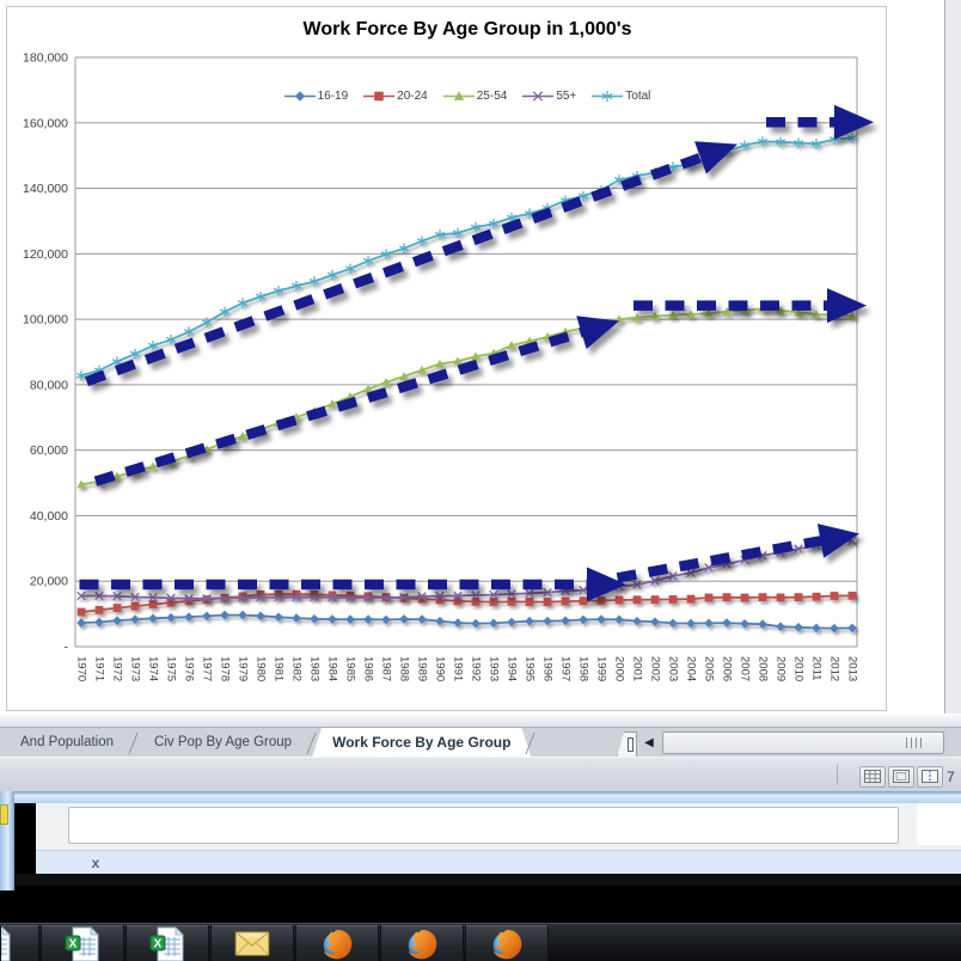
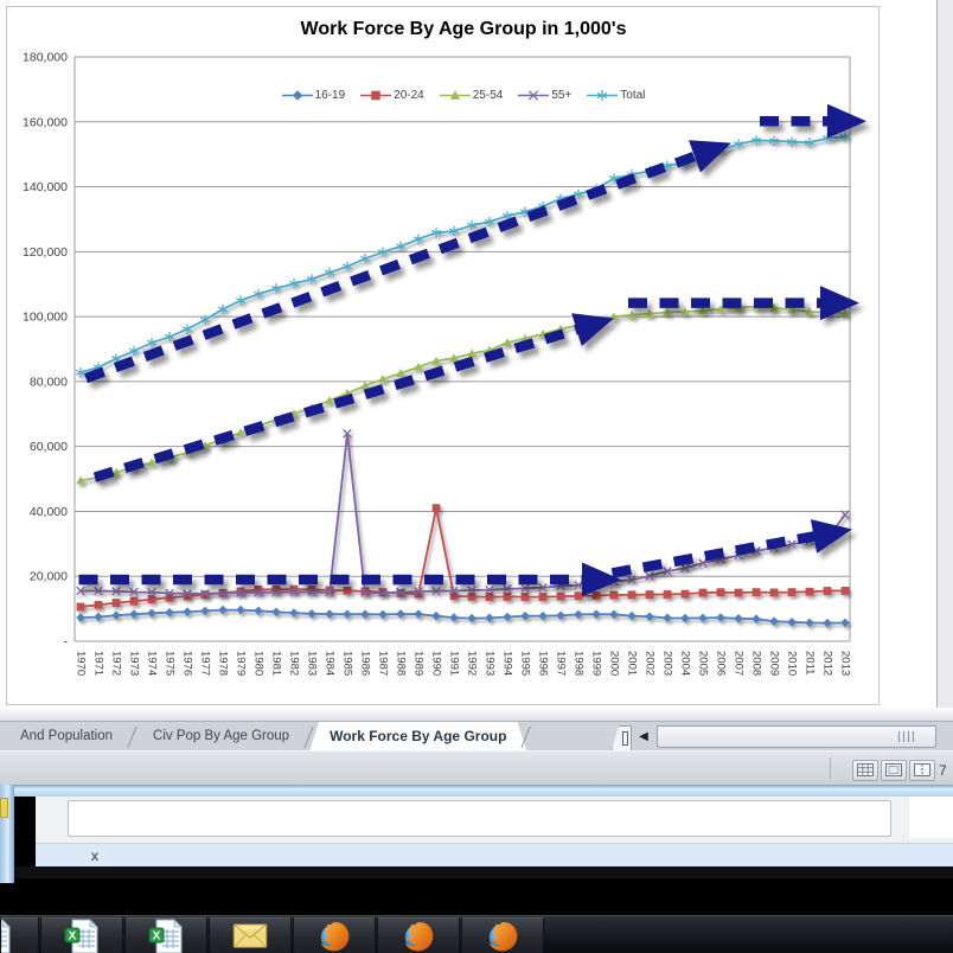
55+/1985: 15000 -> 64000
20-24/1990: 14000 -> 41000
55+/2013: 32000 -> 39000
